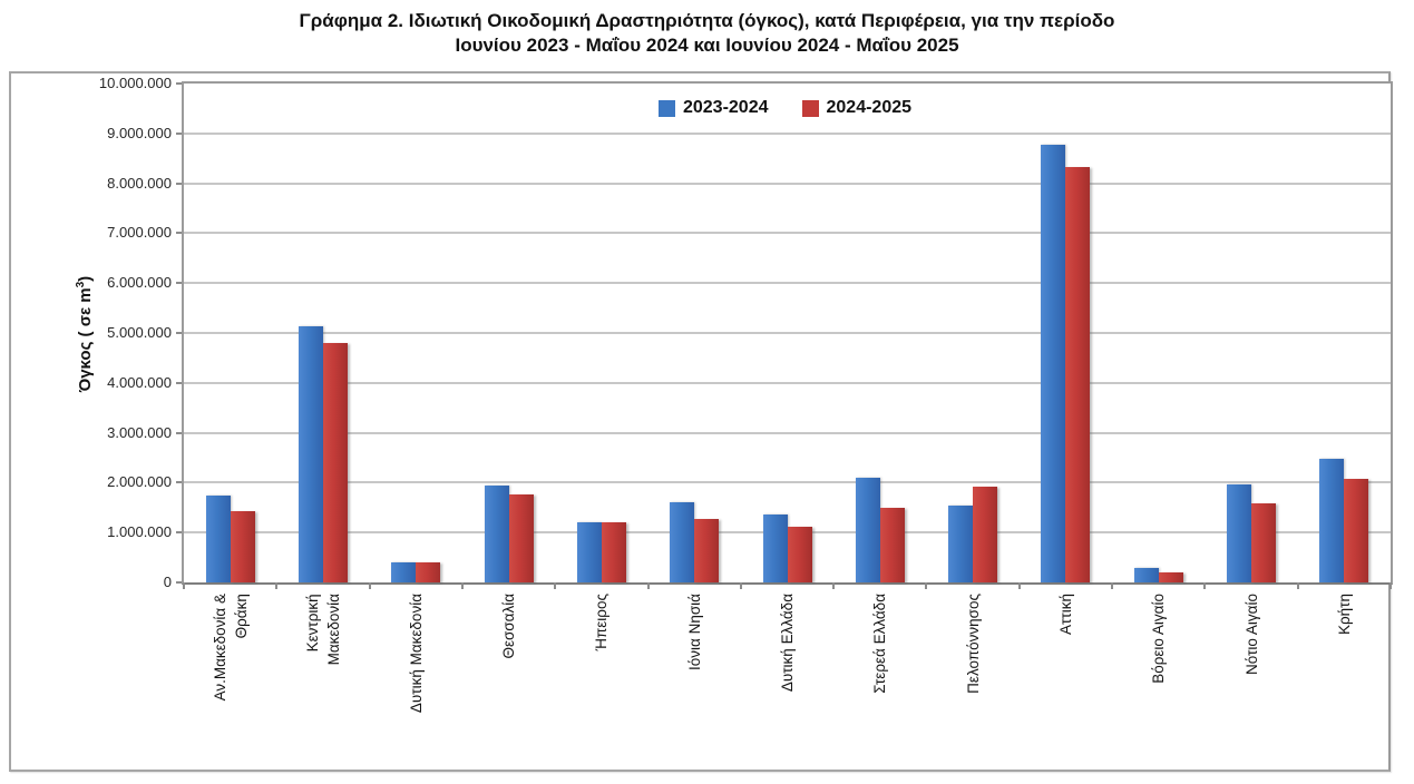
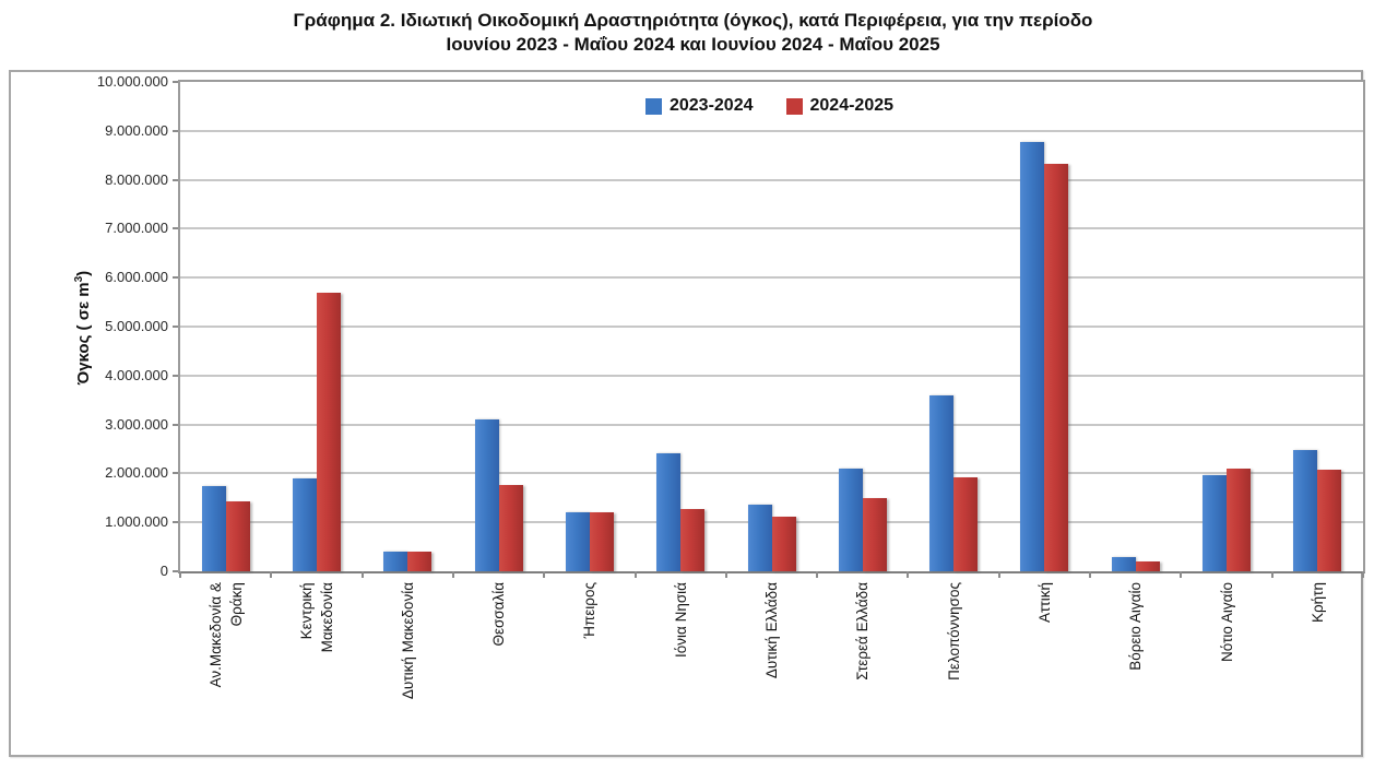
2023-2024/Κεντρική Μακεδονία: 5100000 -> 1900000
2024-2025/Κεντρική Μακεδονία: 4800000 -> 5700000
2023-2024/Θεσσαλία: 1900000 -> 3100000
2023-2024/Ιόνια Νησιά: 1600000 -> 2400000
2023-2024/Πελοπόννησος: 1600000 -> 3600000
2024-2025/Νότιο Αιγαίο: 1600000 -> 2100000
